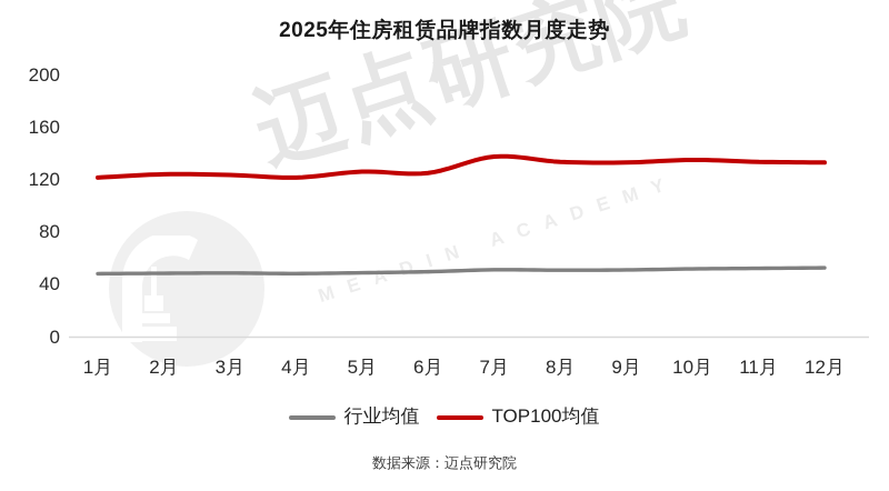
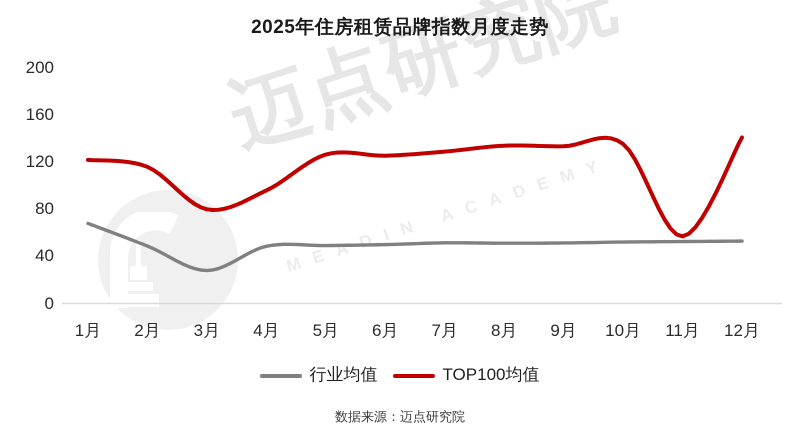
行业均值/1月: 48 -> 68
TOP100均值/2月: 124 -> 116
行业均值/3月: 49 -> 28
TOP100均值/3月: 124 -> 80
TOP100均值/4月: 122 -> 96
TOP100均值/7月: 138 -> 129
TOP100均值/11月: 134 -> 57
TOP100均值/12月: 134 -> 141
